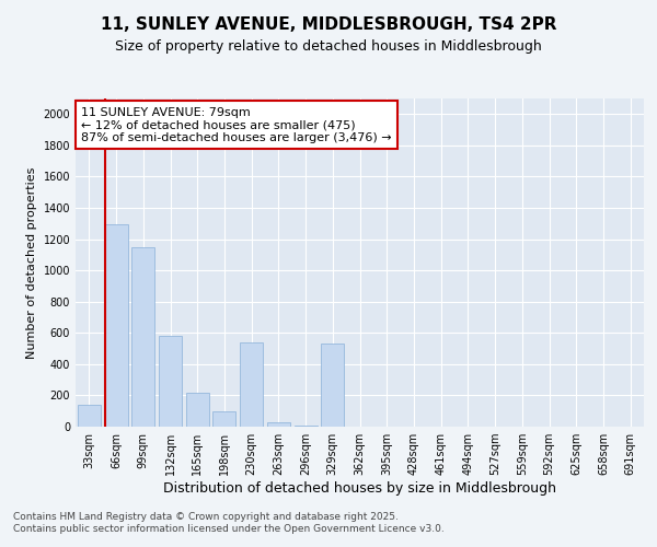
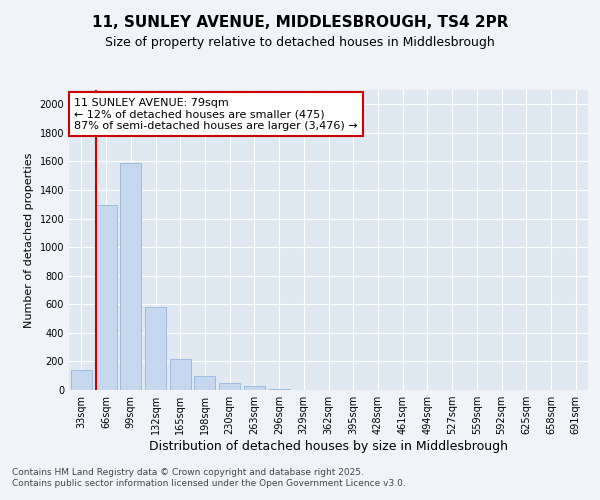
99sqm: 1150 -> 1590
230sqm: 540 -> 50
329sqm: 530 -> 0
